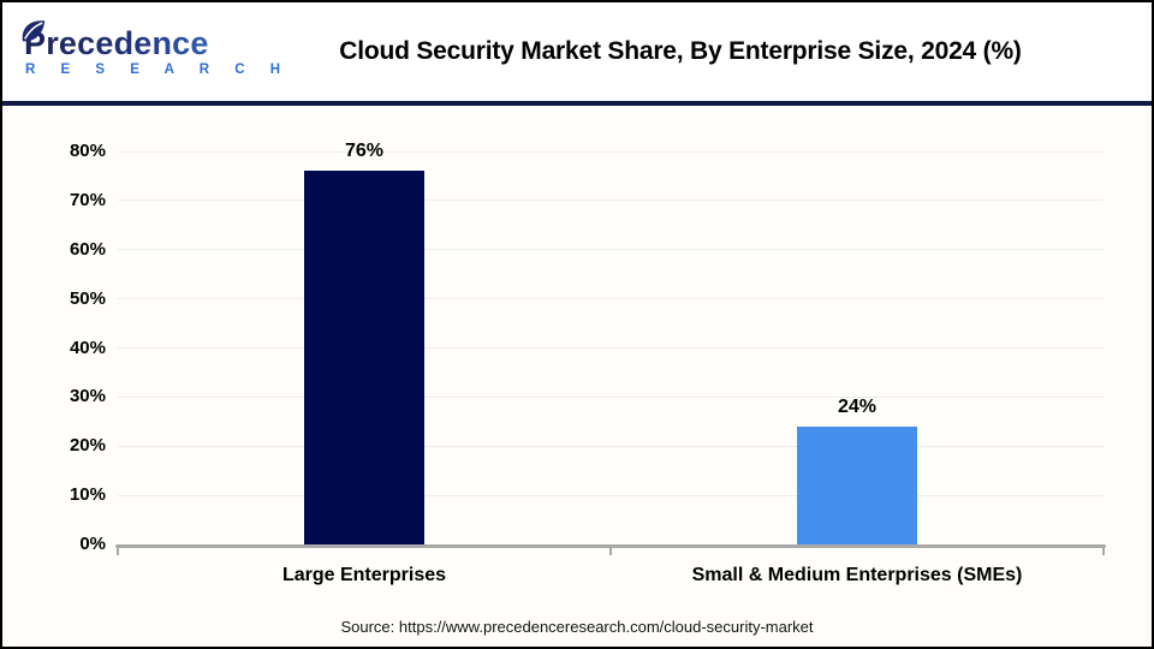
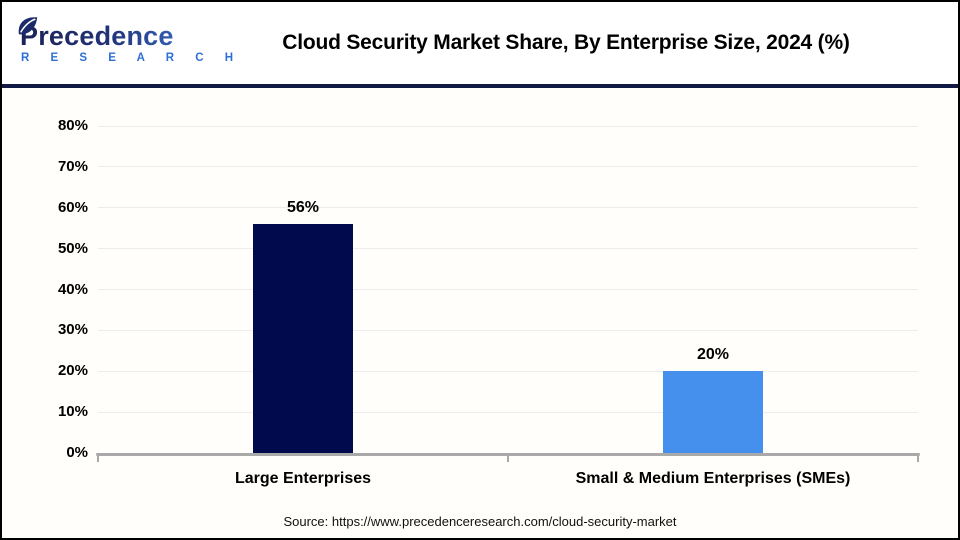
Large Enterprises: 76% -> 56%
Small & Medium Enterprises (SMEs): 24% -> 20%
